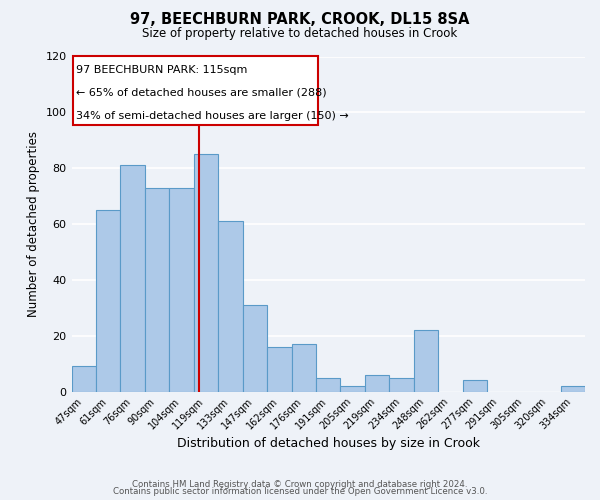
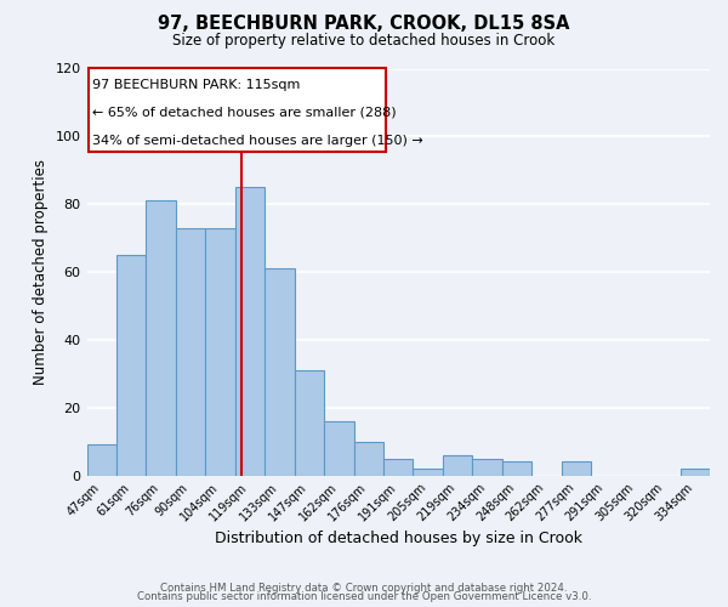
176sqm: 17 -> 10
248sqm: 22 -> 4
